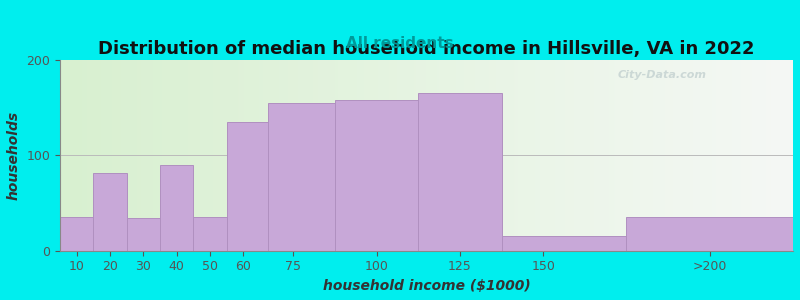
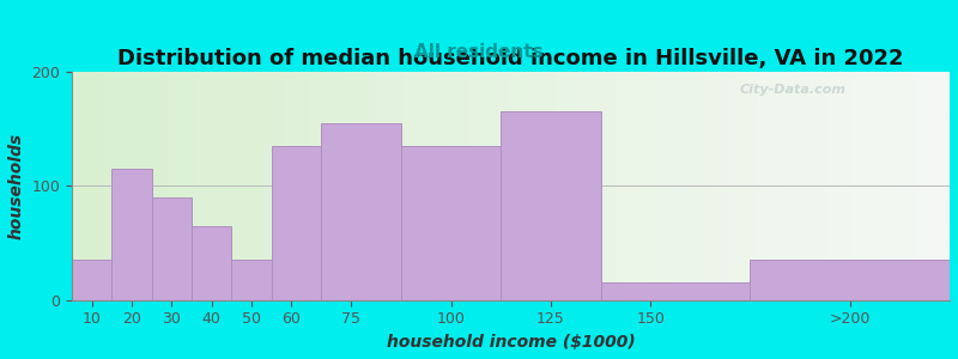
20: 82 -> 115
30: 34 -> 90
40: 90 -> 65
100: 158 -> 135
